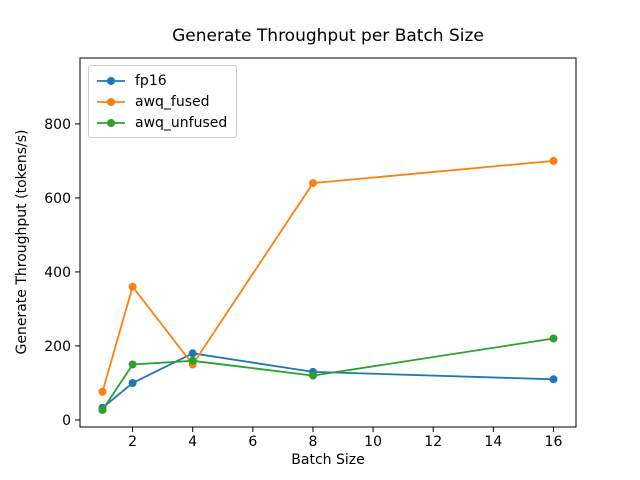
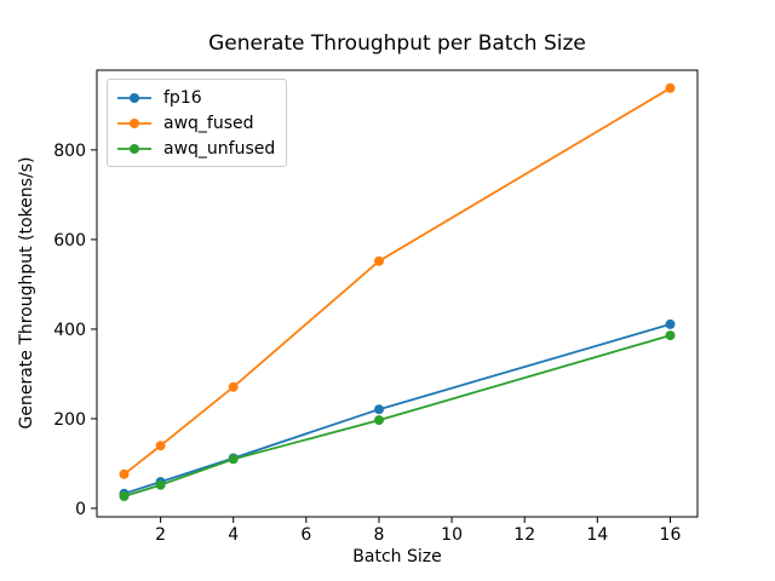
fp16/2: 100 -> 60
awq_fused/2: 360 -> 140
awq_unfused/2: 150 -> 50
fp16/4: 180 -> 110
awq_fused/4: 150 -> 270
awq_unfused/4: 160 -> 110
fp16/8: 130 -> 220
awq_fused/8: 640 -> 550
awq_unfused/8: 120 -> 200
fp16/16: 110 -> 410
awq_fused/16: 700 -> 940
awq_unfused/16: 220 -> 390
